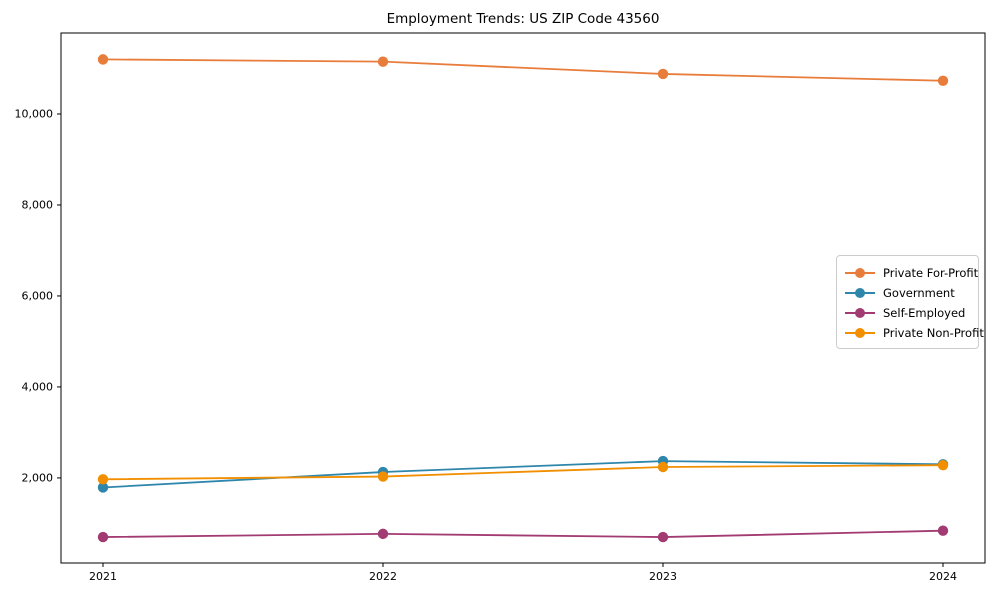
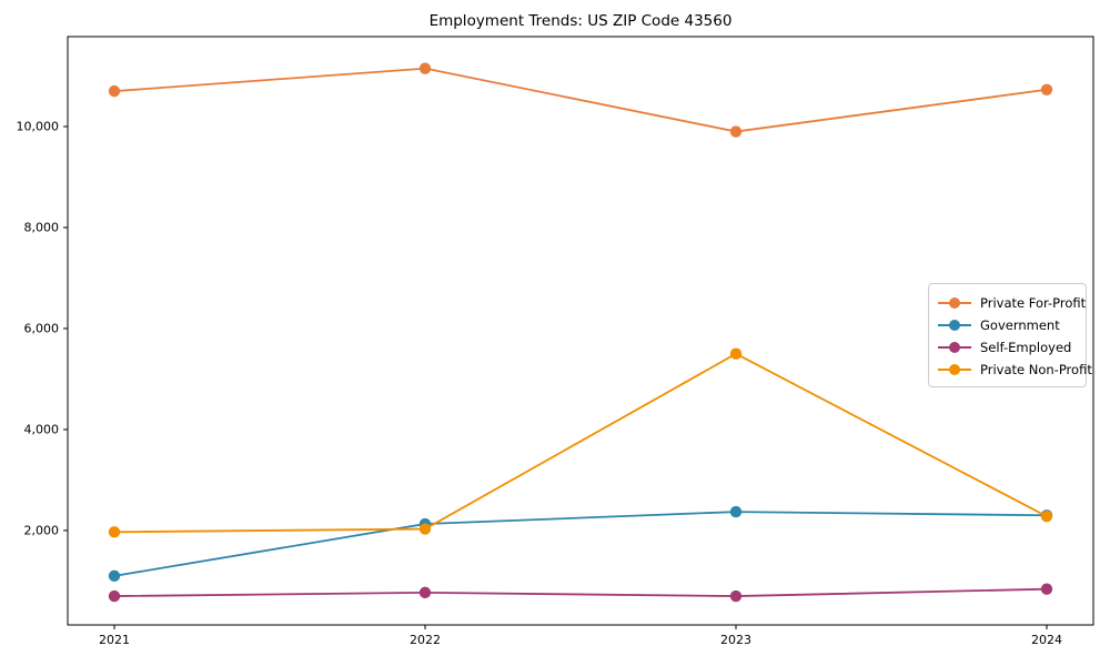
Private For-Profit/2021: 11200 -> 10700
Government/2021: 1800 -> 1100
Private For-Profit/2023: 10900 -> 9900
Private Non-Profit/2023: 2200 -> 5500
